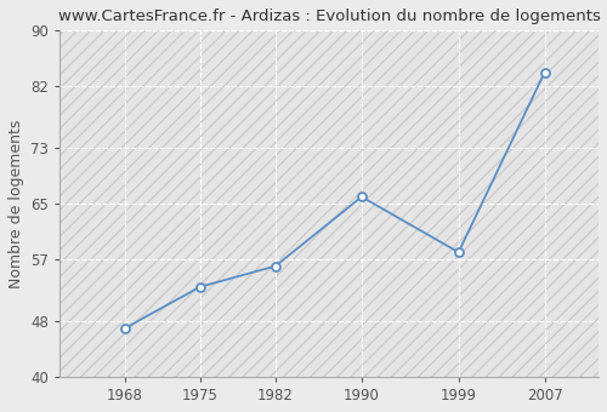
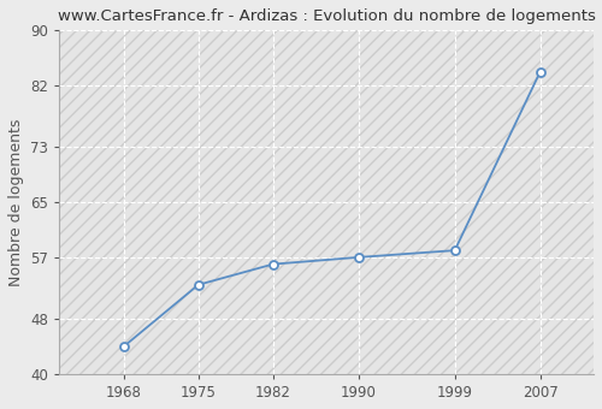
1968: 47 -> 44
1990: 66 -> 57
